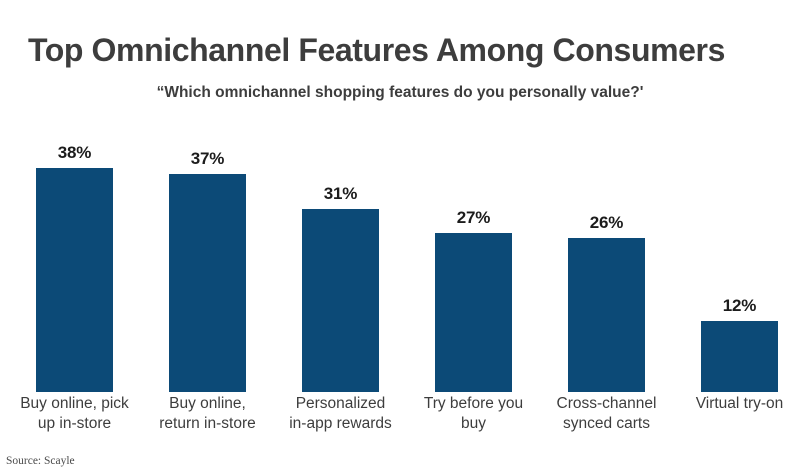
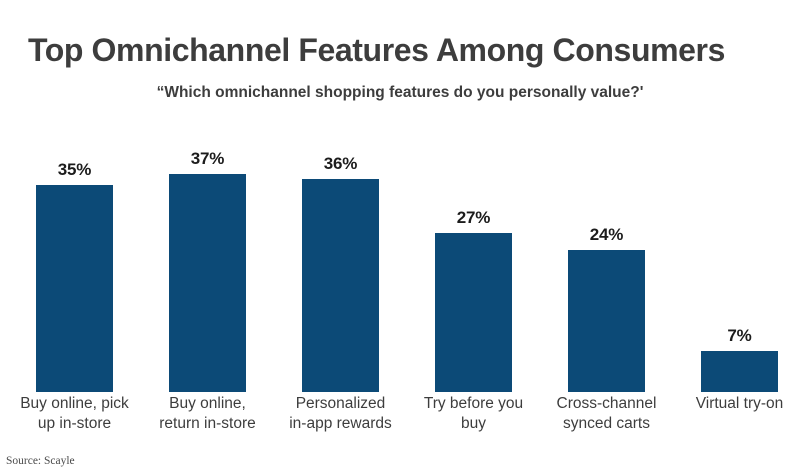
Buy online, pick up in-store: 38% -> 35%
Personalized in-app rewards: 31% -> 36%
Cross-channel synced carts: 26% -> 24%
Virtual try-on: 12% -> 7%
